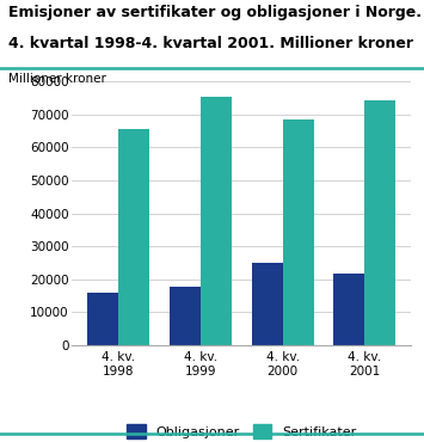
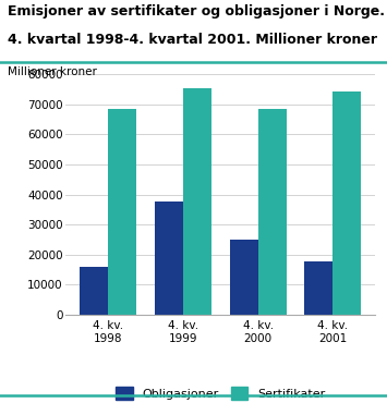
Sertifikater/4. kv. 1998: 65500 -> 68500
Obligasjoner/4. kv. 1999: 17500 -> 37500
Obligasjoner/4. kv. 2001: 21500 -> 17500
